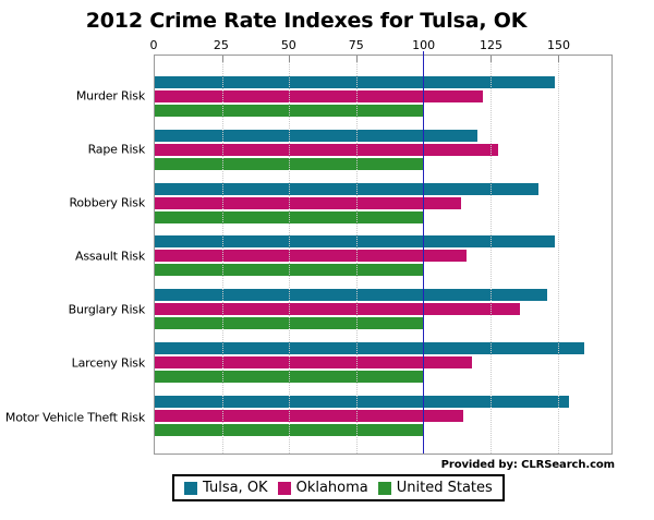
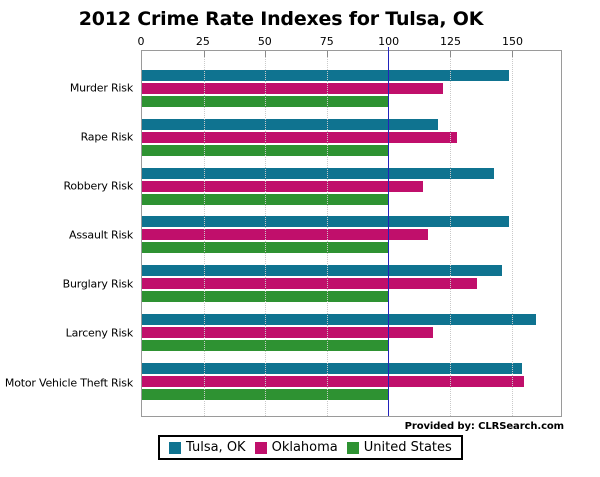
Oklahoma/Motor Vehicle Theft Risk: 115 -> 155
